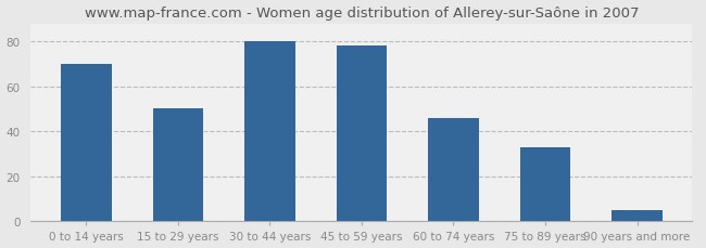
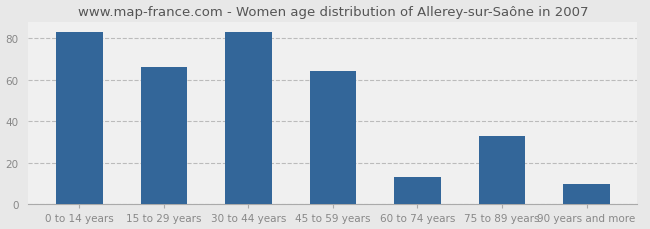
0 to 14 years: 70 -> 83
15 to 29 years: 50 -> 66
30 to 44 years: 80 -> 83
45 to 59 years: 78 -> 64
60 to 74 years: 46 -> 13
90 years and more: 5 -> 10
